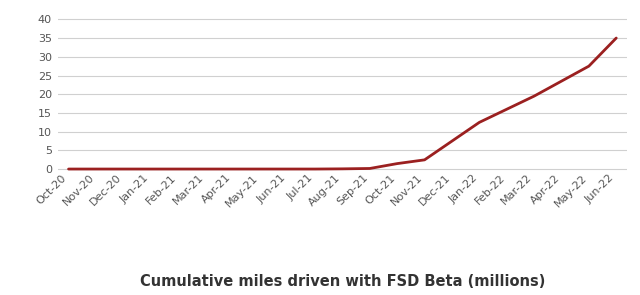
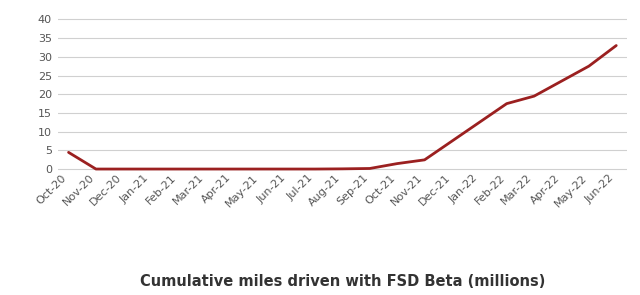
Oct-20: 0.1 -> 4.5
Feb-22: 16.0 -> 17.5
Jun-22: 35.0 -> 33.0
